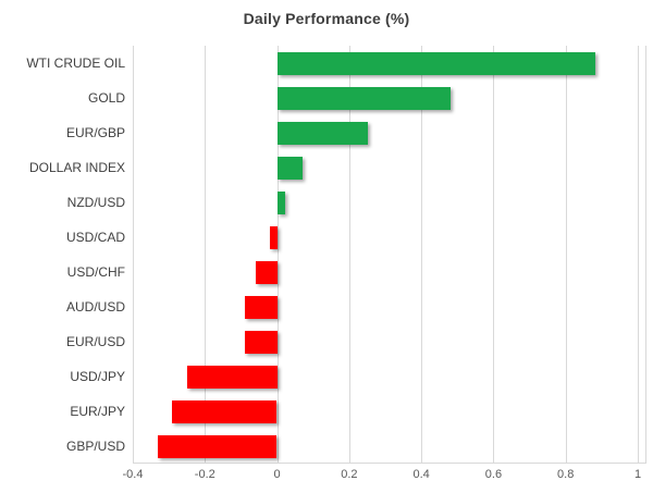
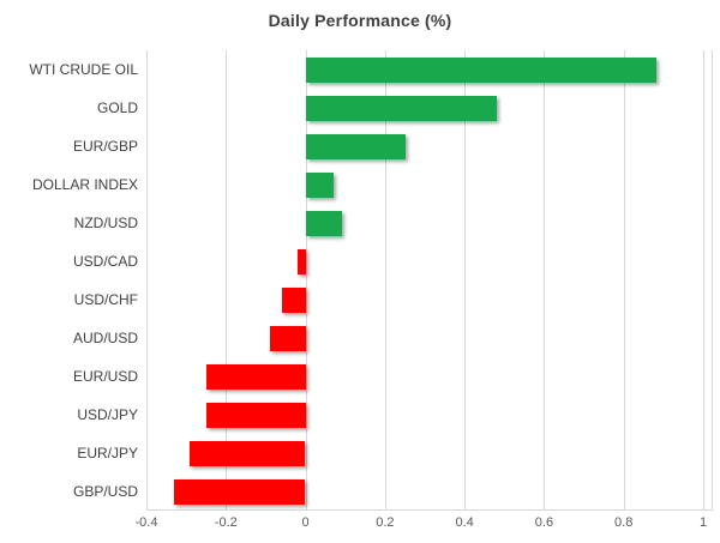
NZD/USD: 0.02 -> 0.09
EUR/USD: -0.09 -> -0.25
